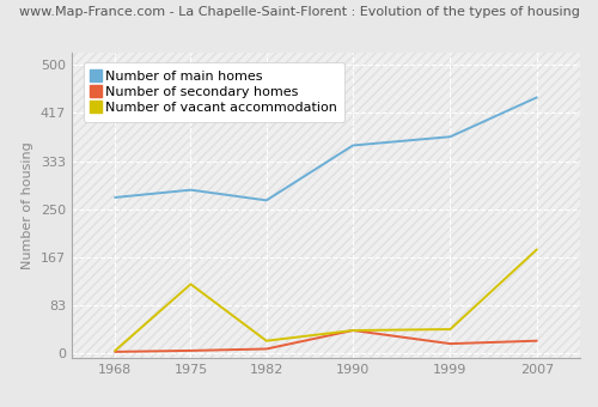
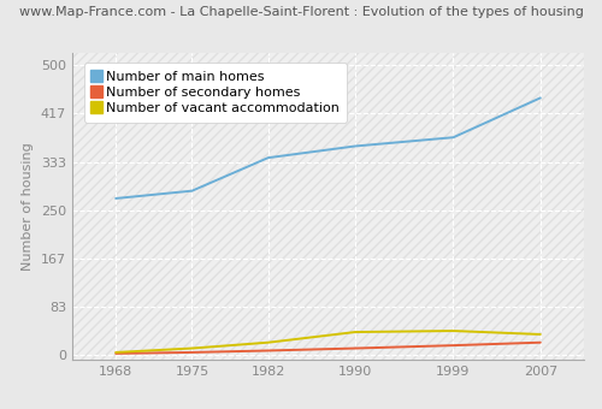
Number of vacant accommodation/1975: 120 -> 12
Number of main homes/1982: 265 -> 340
Number of secondary homes/1990: 40 -> 12
Number of vacant accommodation/2007: 180 -> 36
